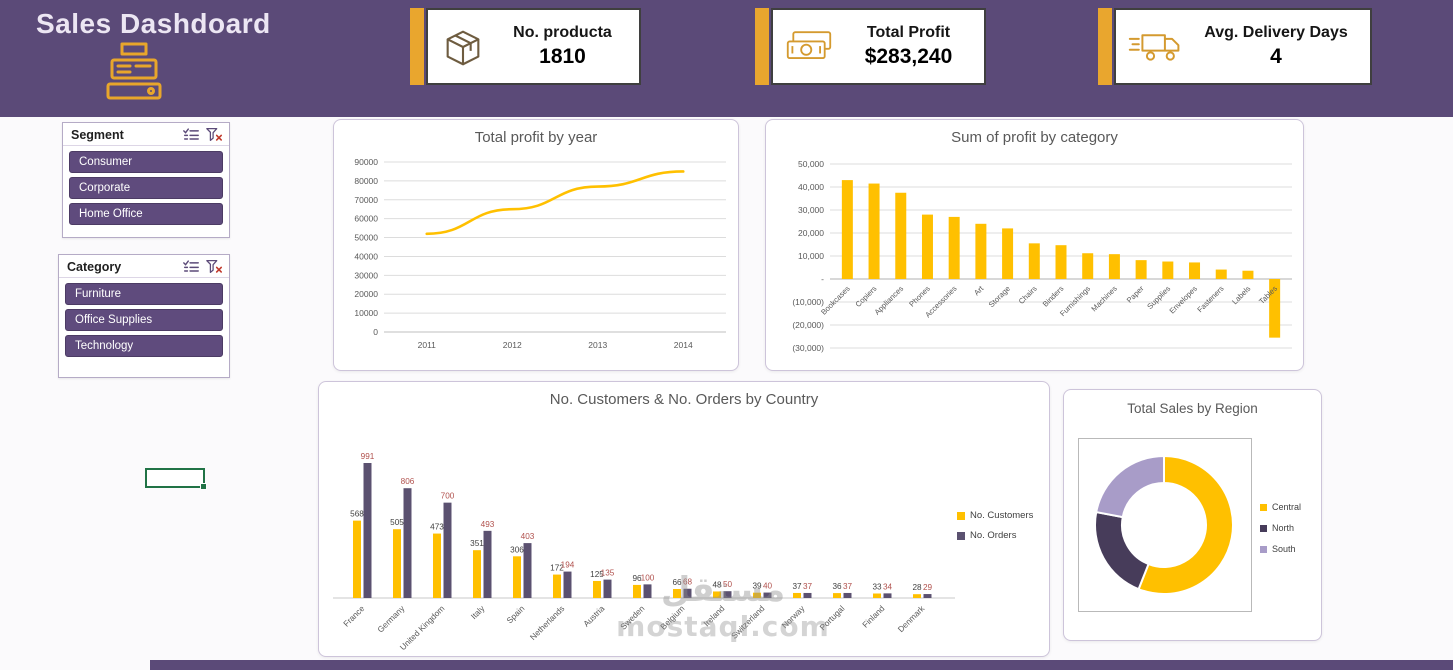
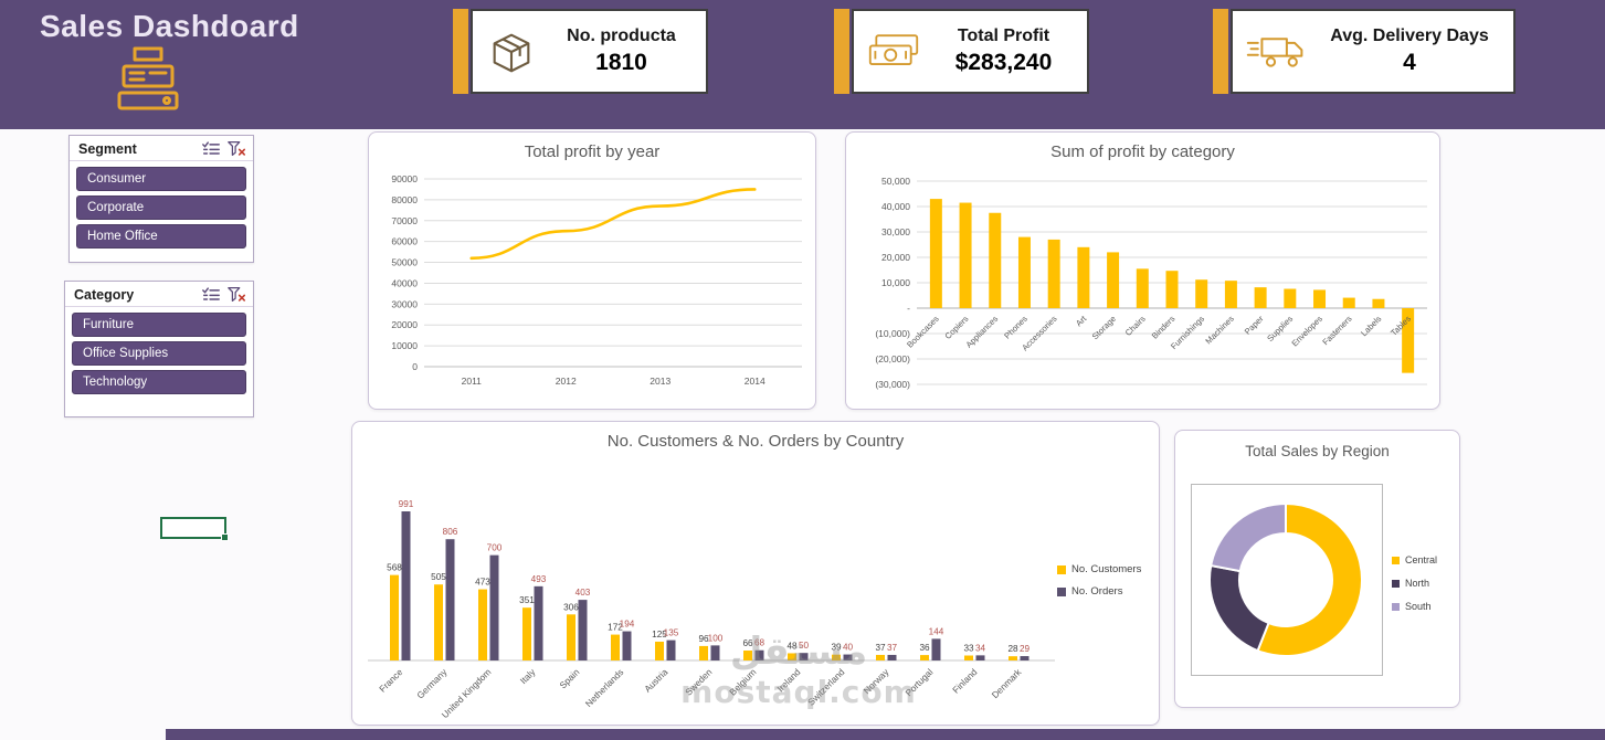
No. Customers & No. Orders by Country/No. Orders/Portugal: 37 -> 144
